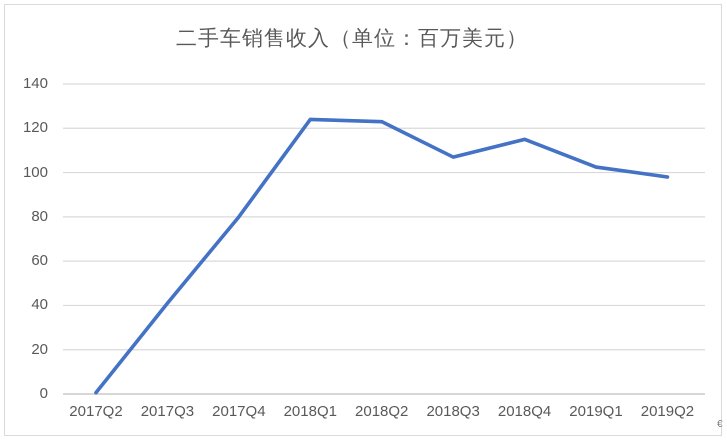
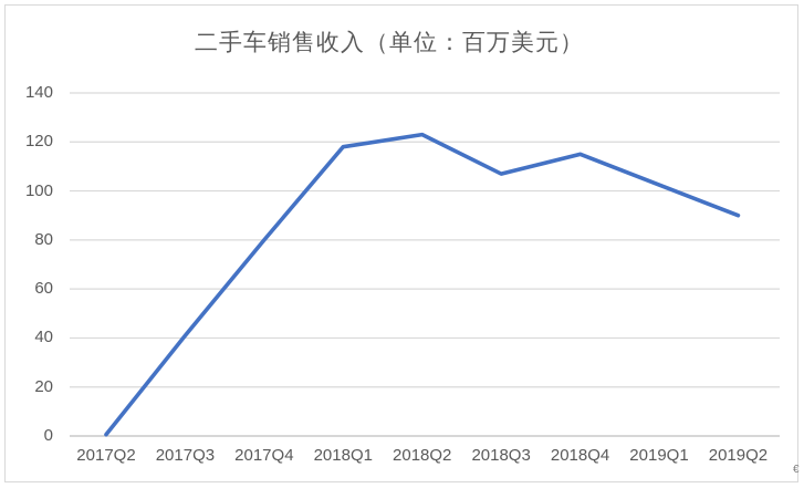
2018Q1: 124 -> 118
2019Q2: 98 -> 90
